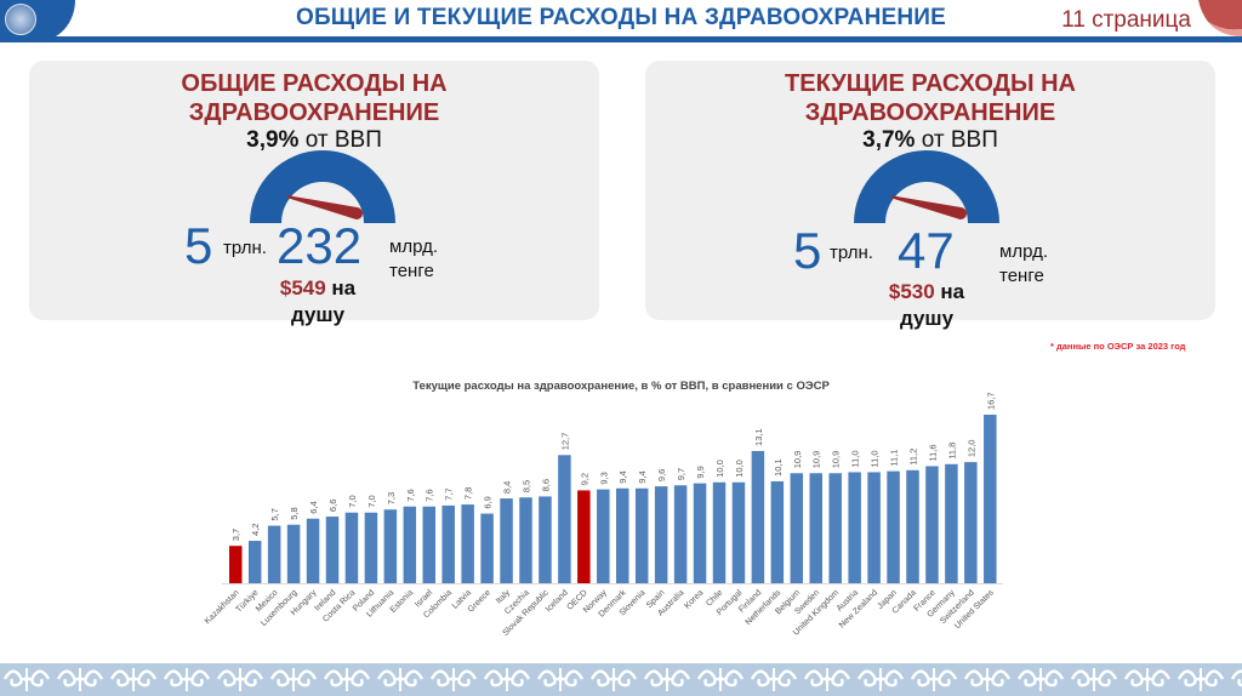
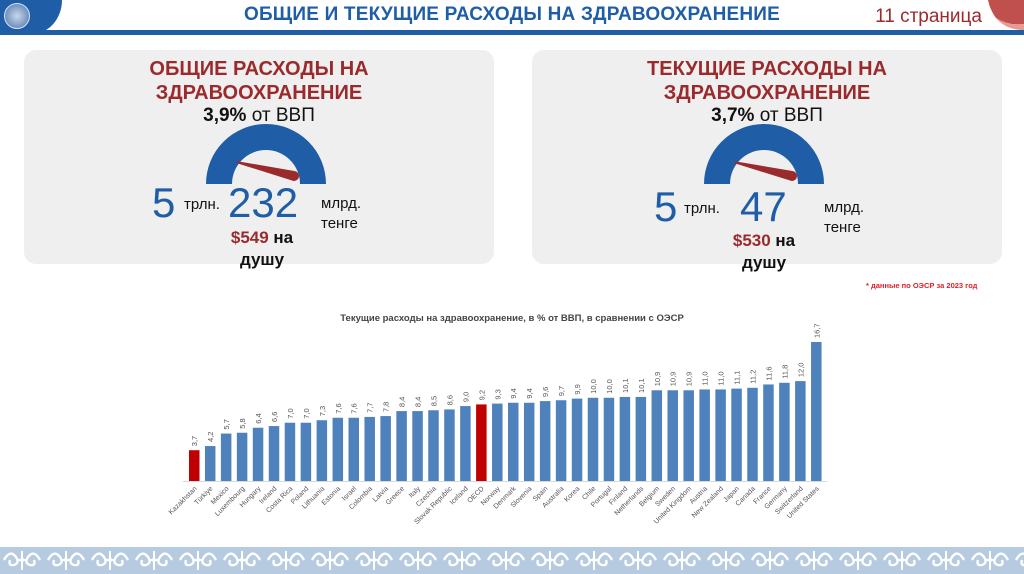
Greece: 6,9 -> 8,4
Iceland: 12,7 -> 9,0
Finland: 13,1 -> 10,1
